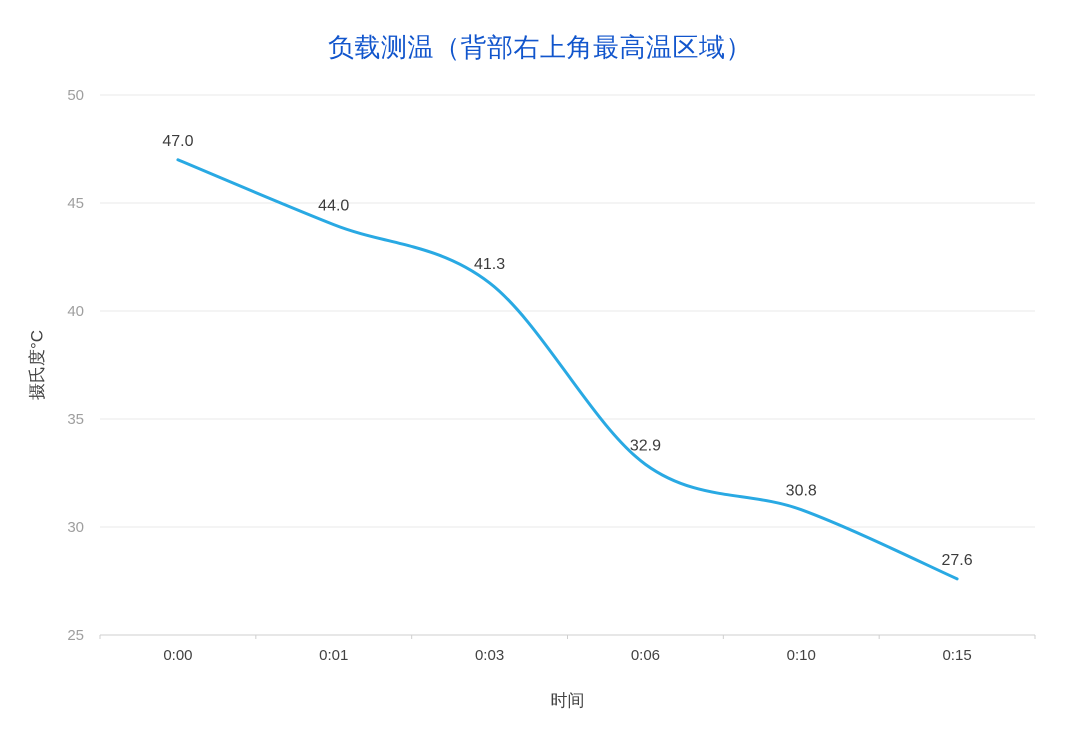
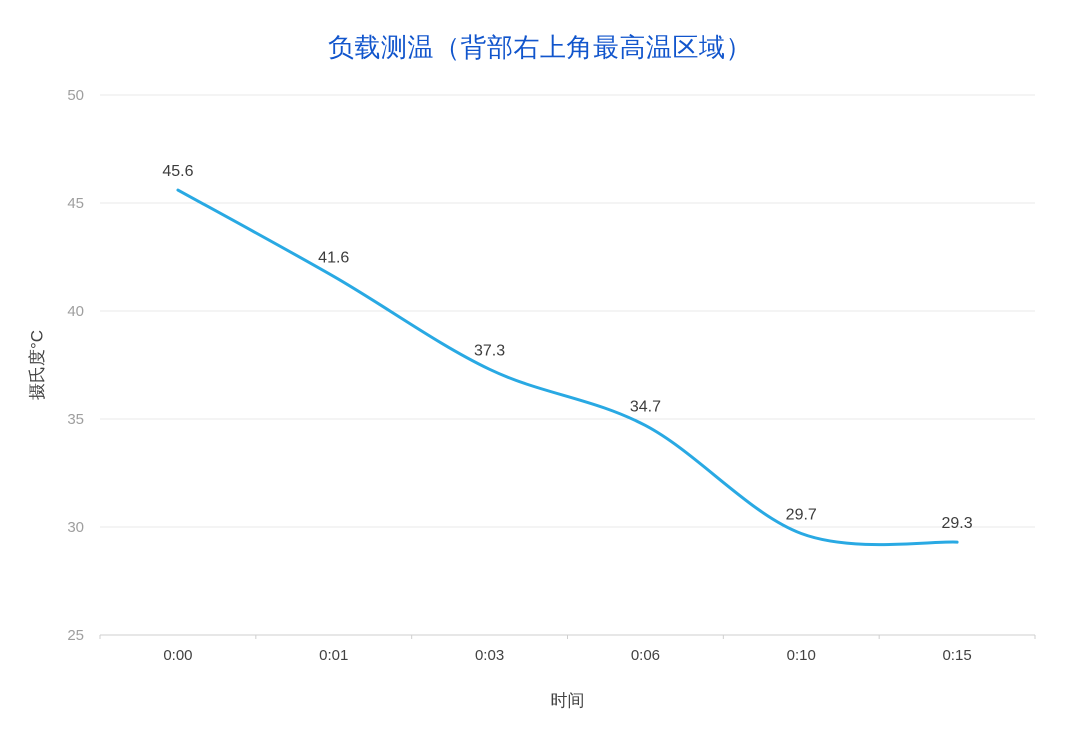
0:00: 47.0 -> 45.6
0:01: 44.0 -> 41.6
0:03: 41.3 -> 37.3
0:06: 32.9 -> 34.7
0:10: 30.8 -> 29.7
0:15: 27.6 -> 29.3
